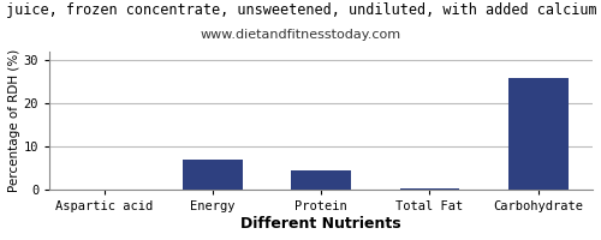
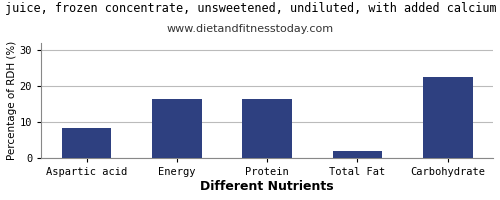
Aspartic acid: 0.1 -> 8.5
Energy: 7.1 -> 16.5
Protein: 4.5 -> 16.5
Total Fat: 0.3 -> 2.0
Carbohydrate: 26.0 -> 22.5
